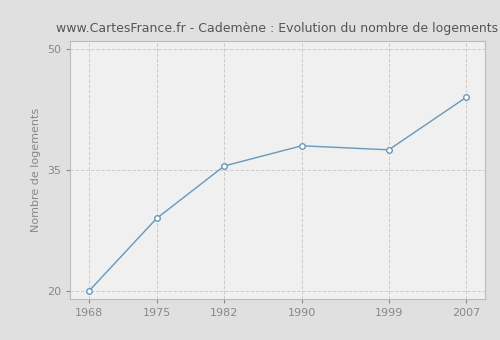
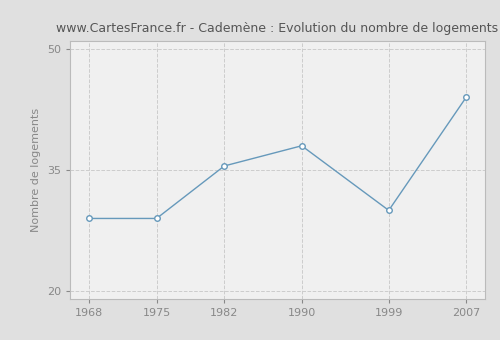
1968: 20.0 -> 29.0
1999: 37.5 -> 30.0
